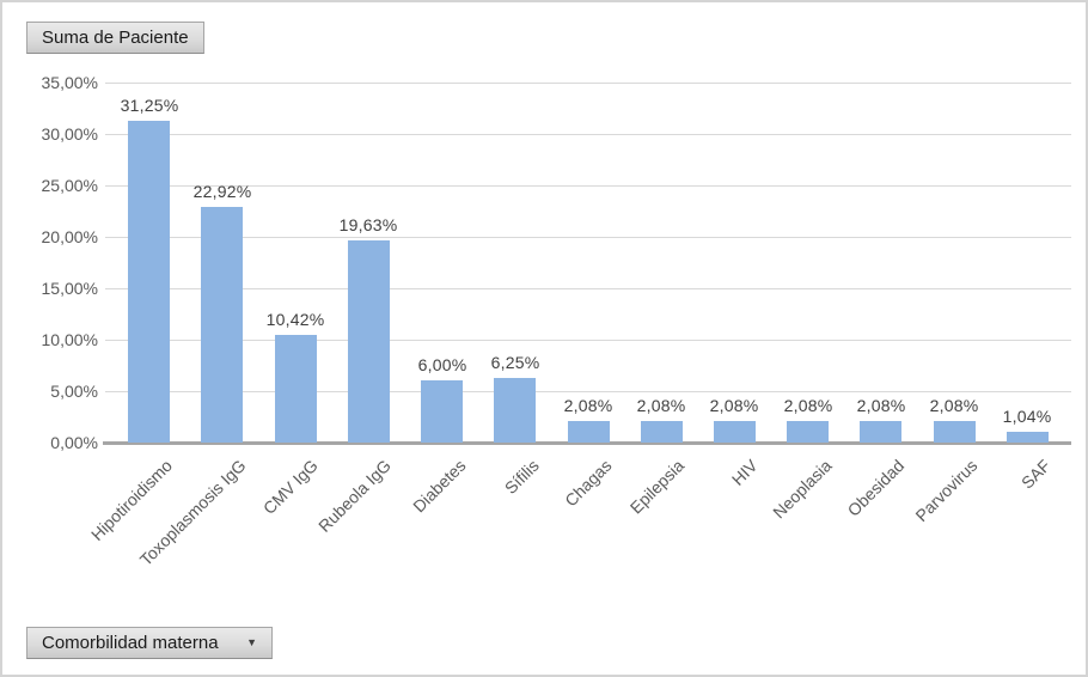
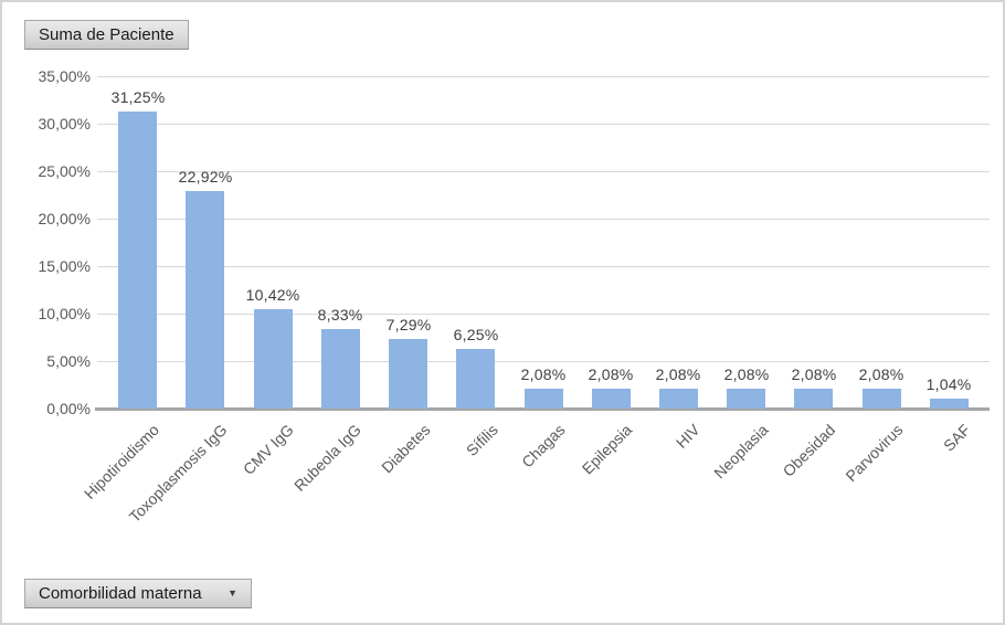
Rubeola IgG: 19,63% -> 8,33%
Diabetes: 6,00% -> 7,29%
